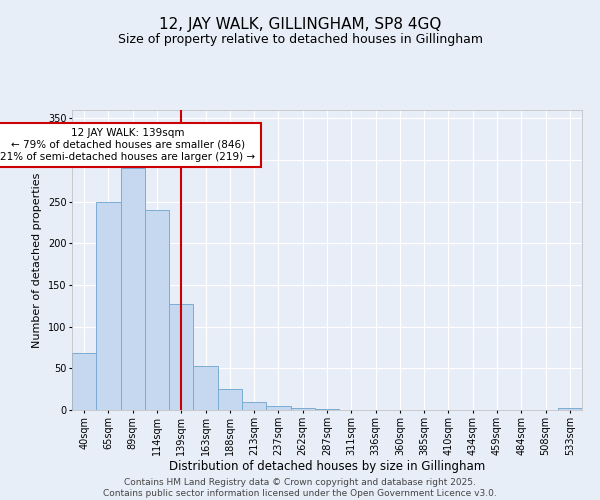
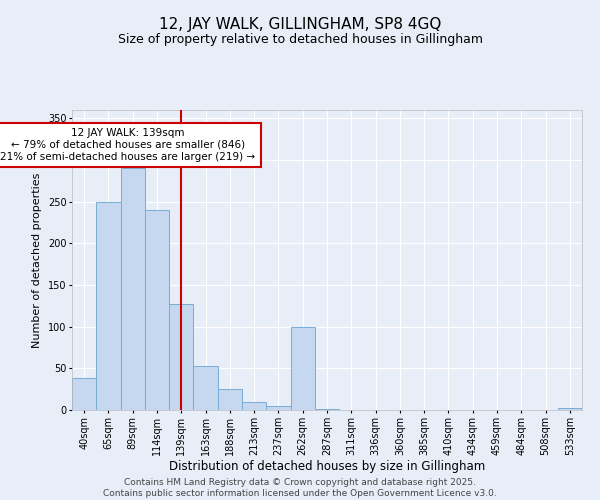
40sqm: 68 -> 38
262sqm: 2 -> 100
